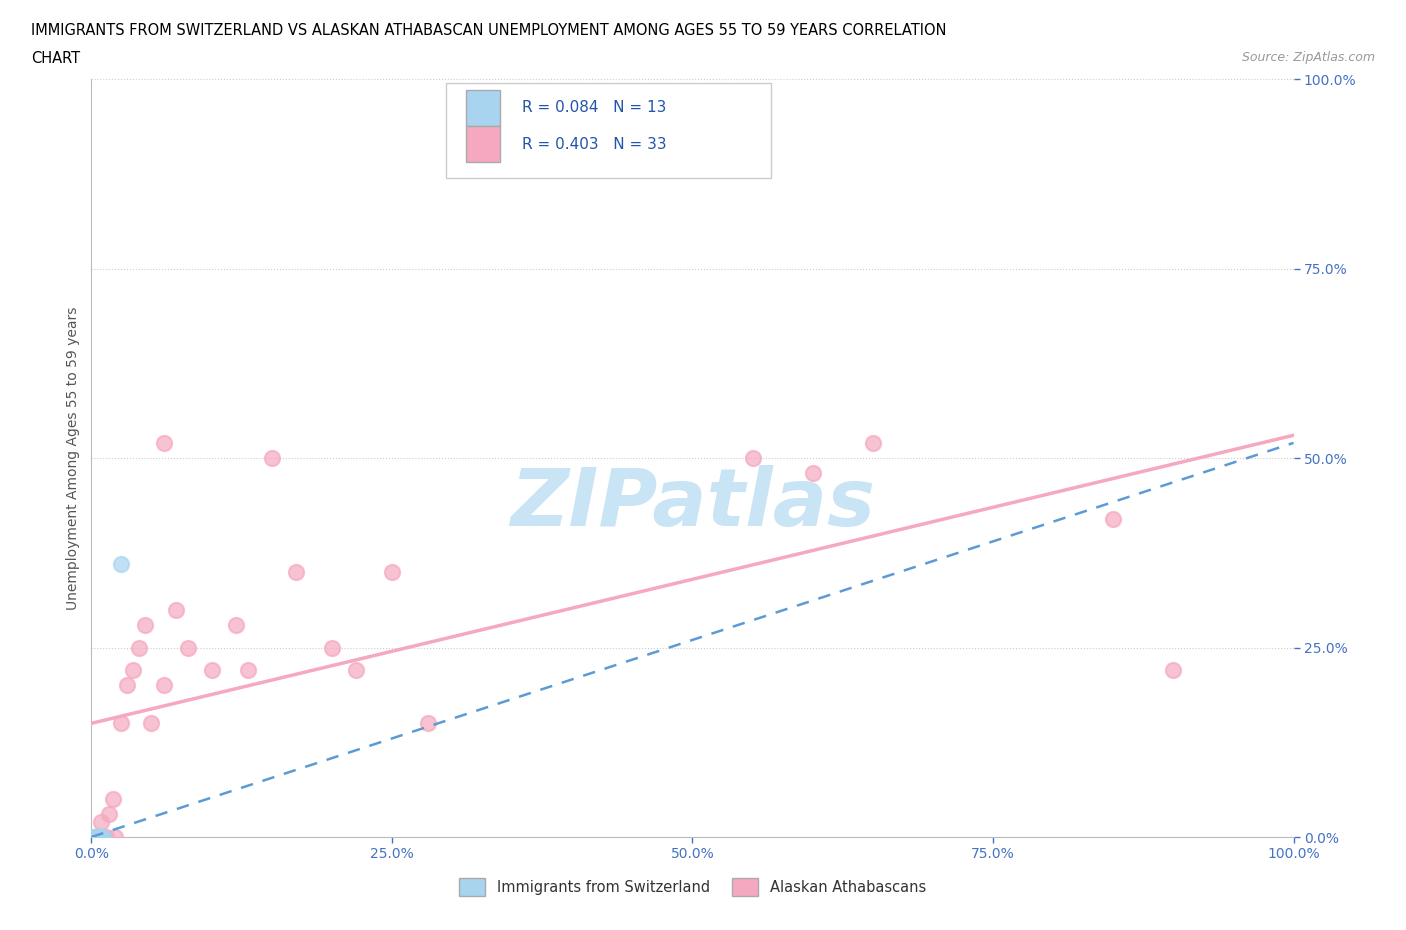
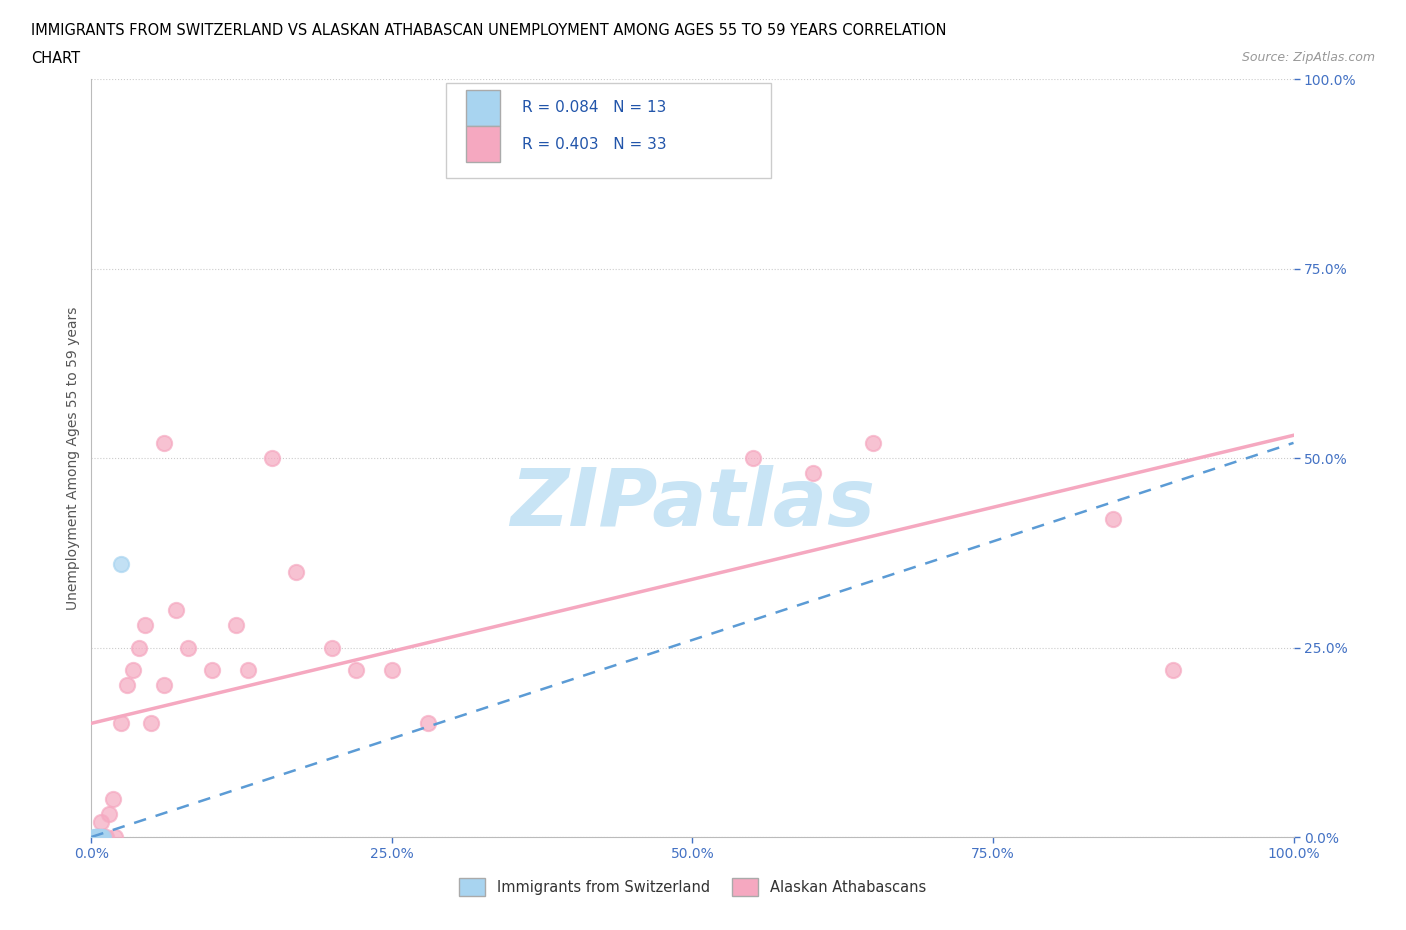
Alaskan Athabascans/25.0%: 35% -> 22%
